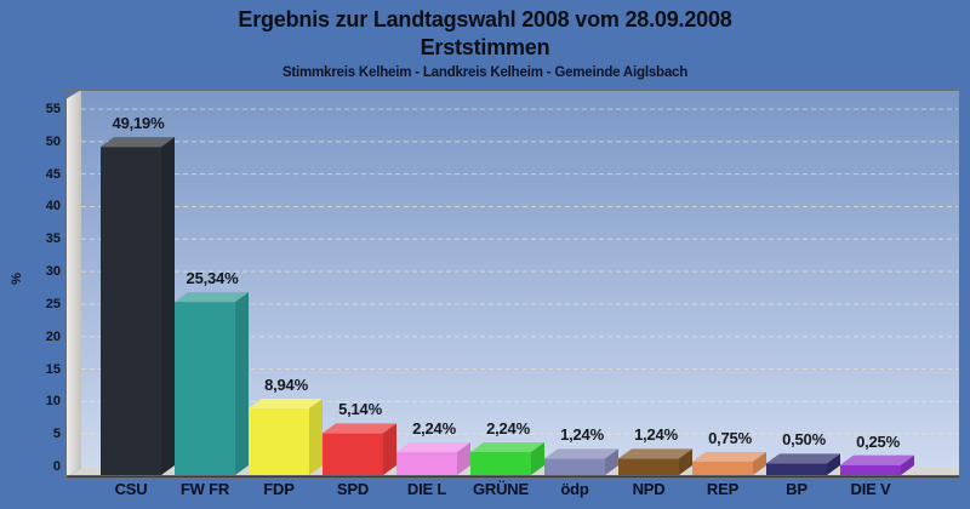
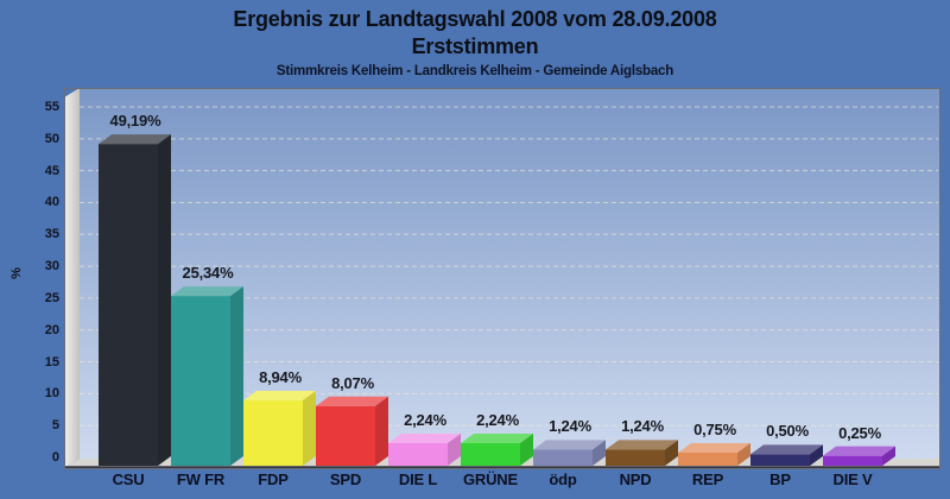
SPD: 5,14% -> 8,07%
